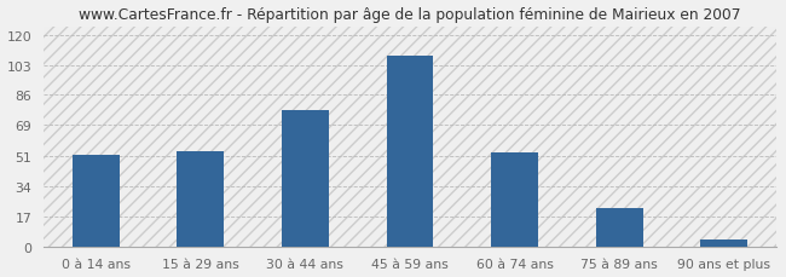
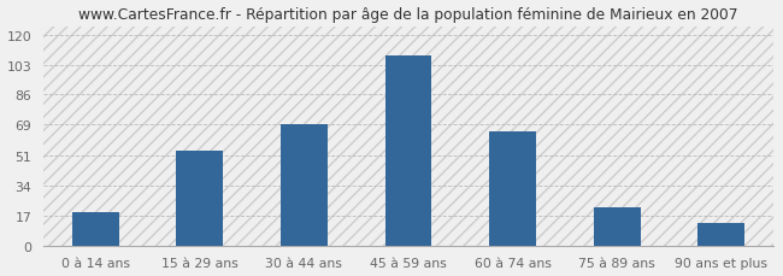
0 à 14 ans: 52 -> 19
30 à 44 ans: 77 -> 69
60 à 74 ans: 53 -> 65
90 ans et plus: 4 -> 13
